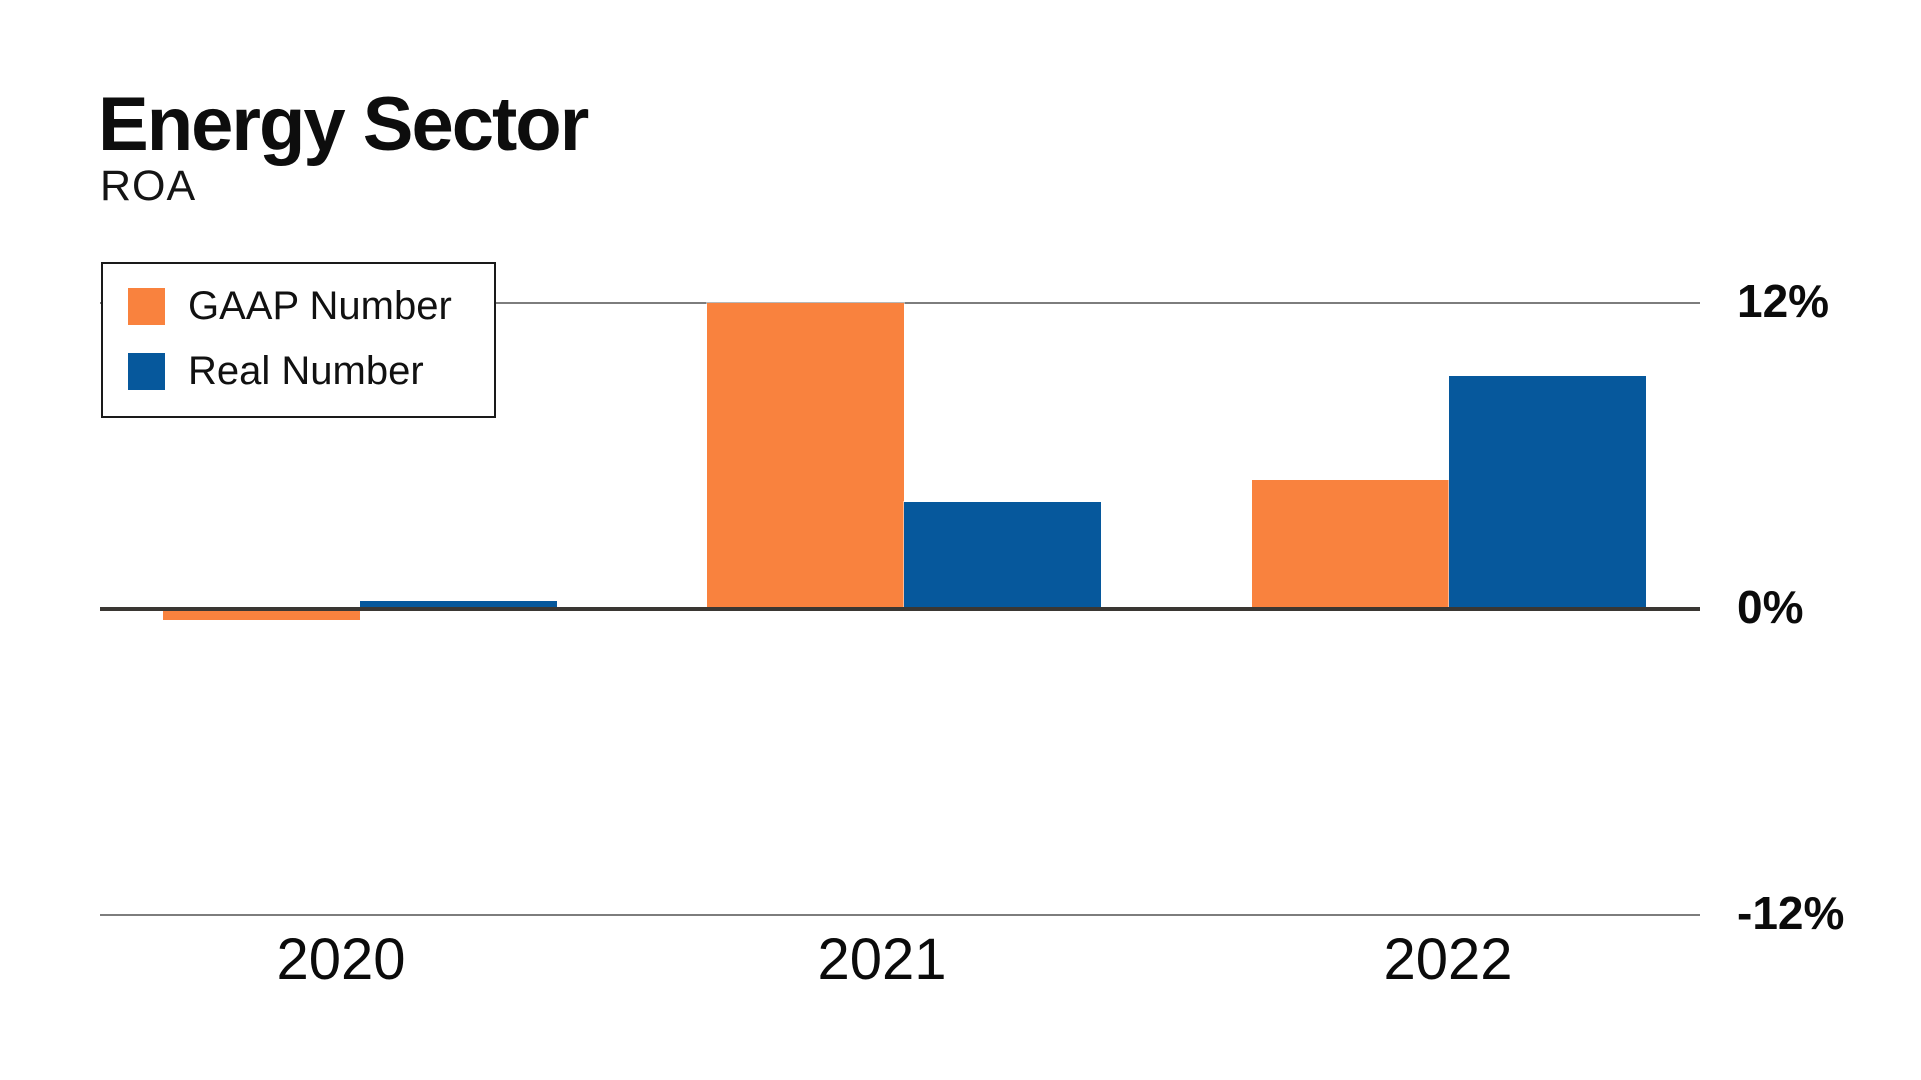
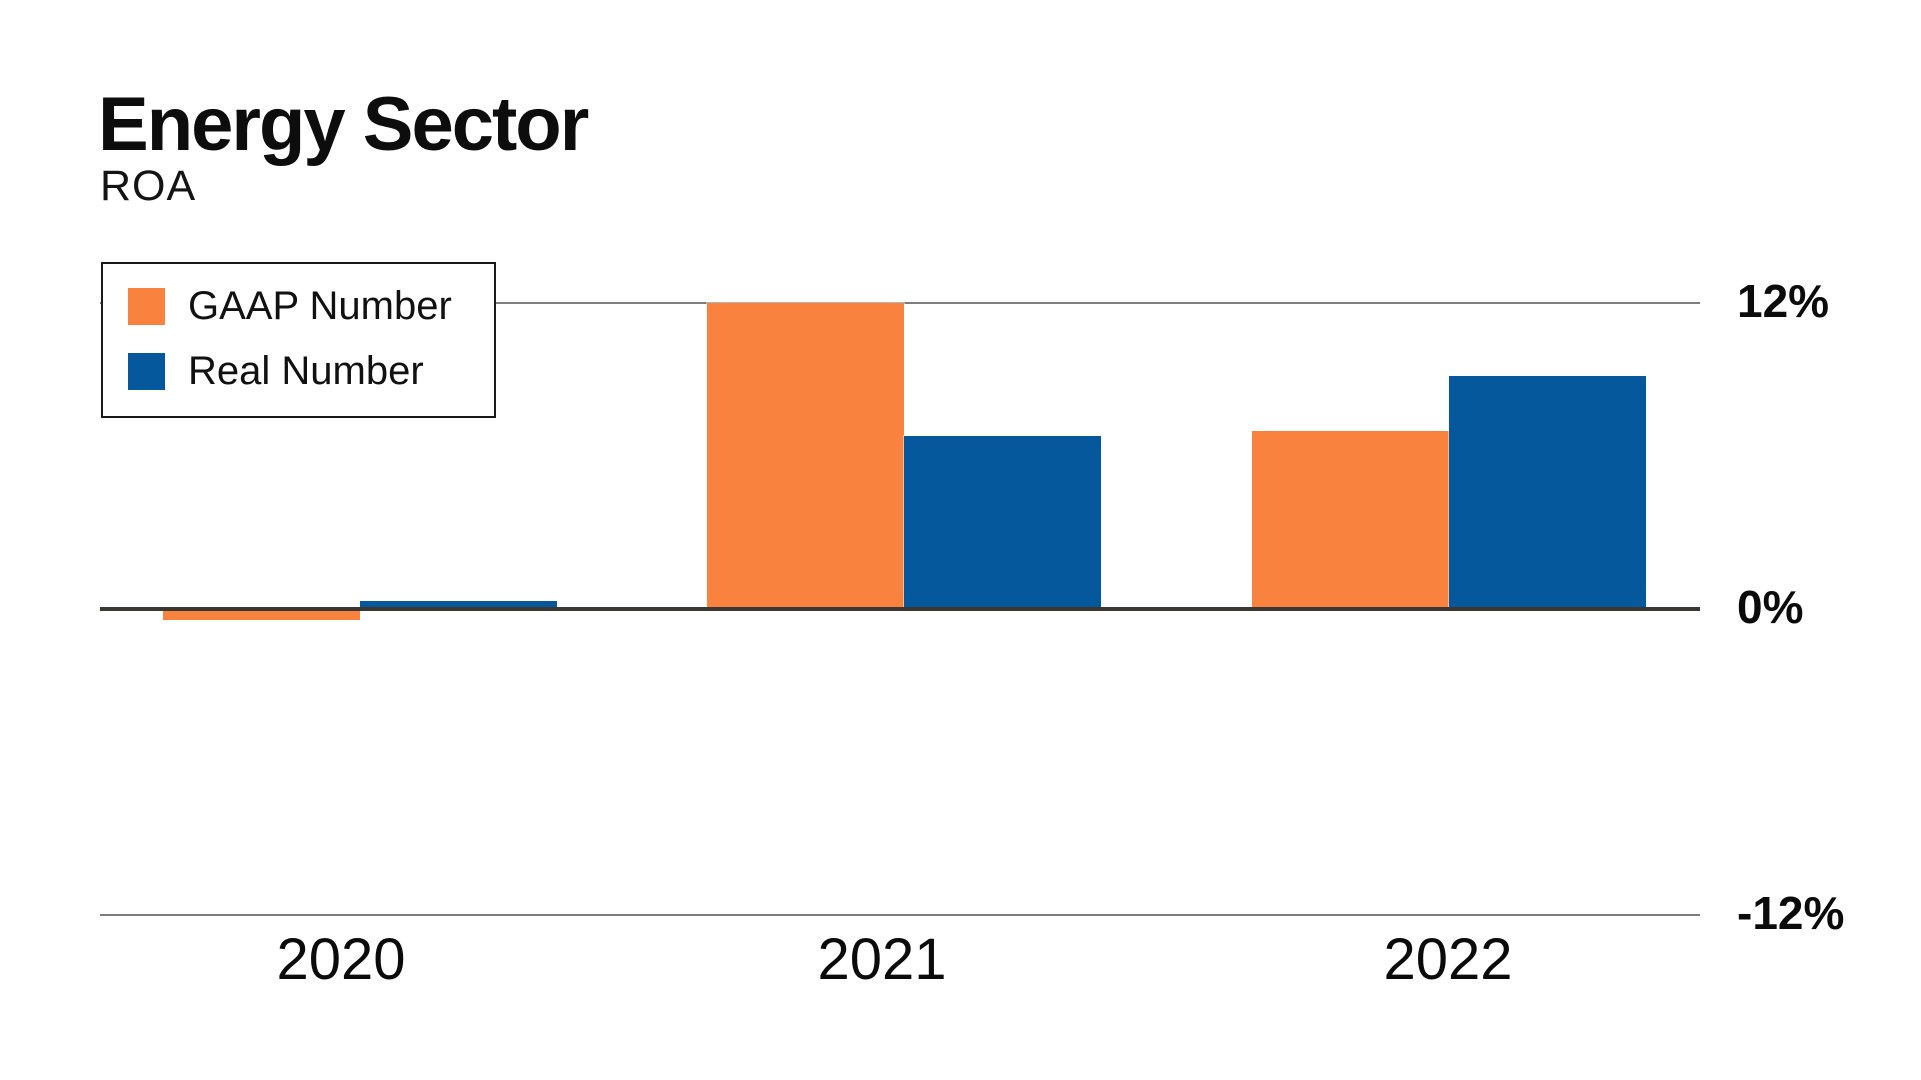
Real Number/2021: 4.2% -> 6.8%
GAAP Number/2022: 5.0% -> 7.0%
